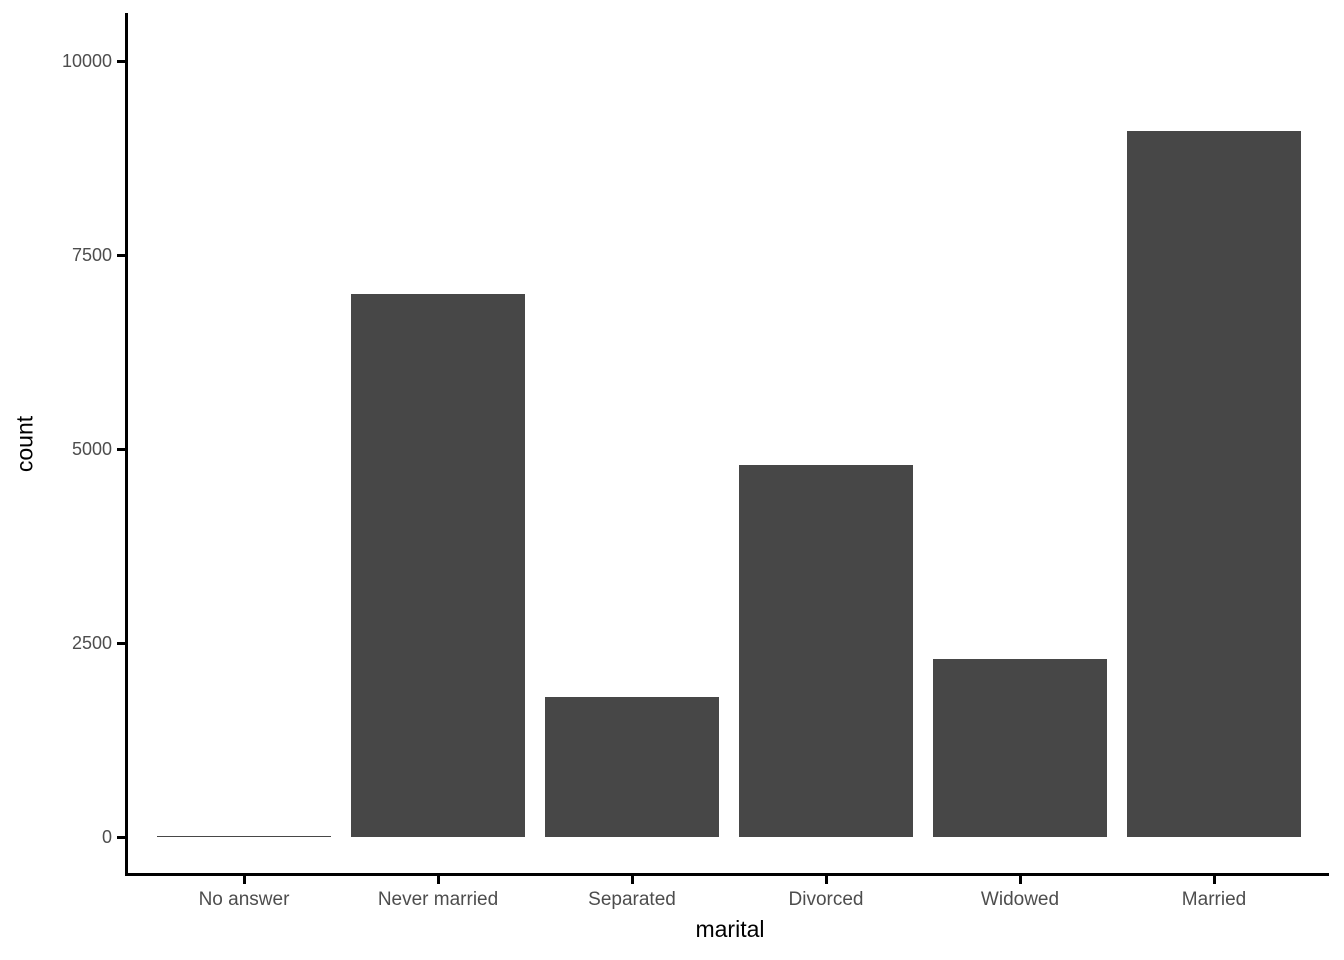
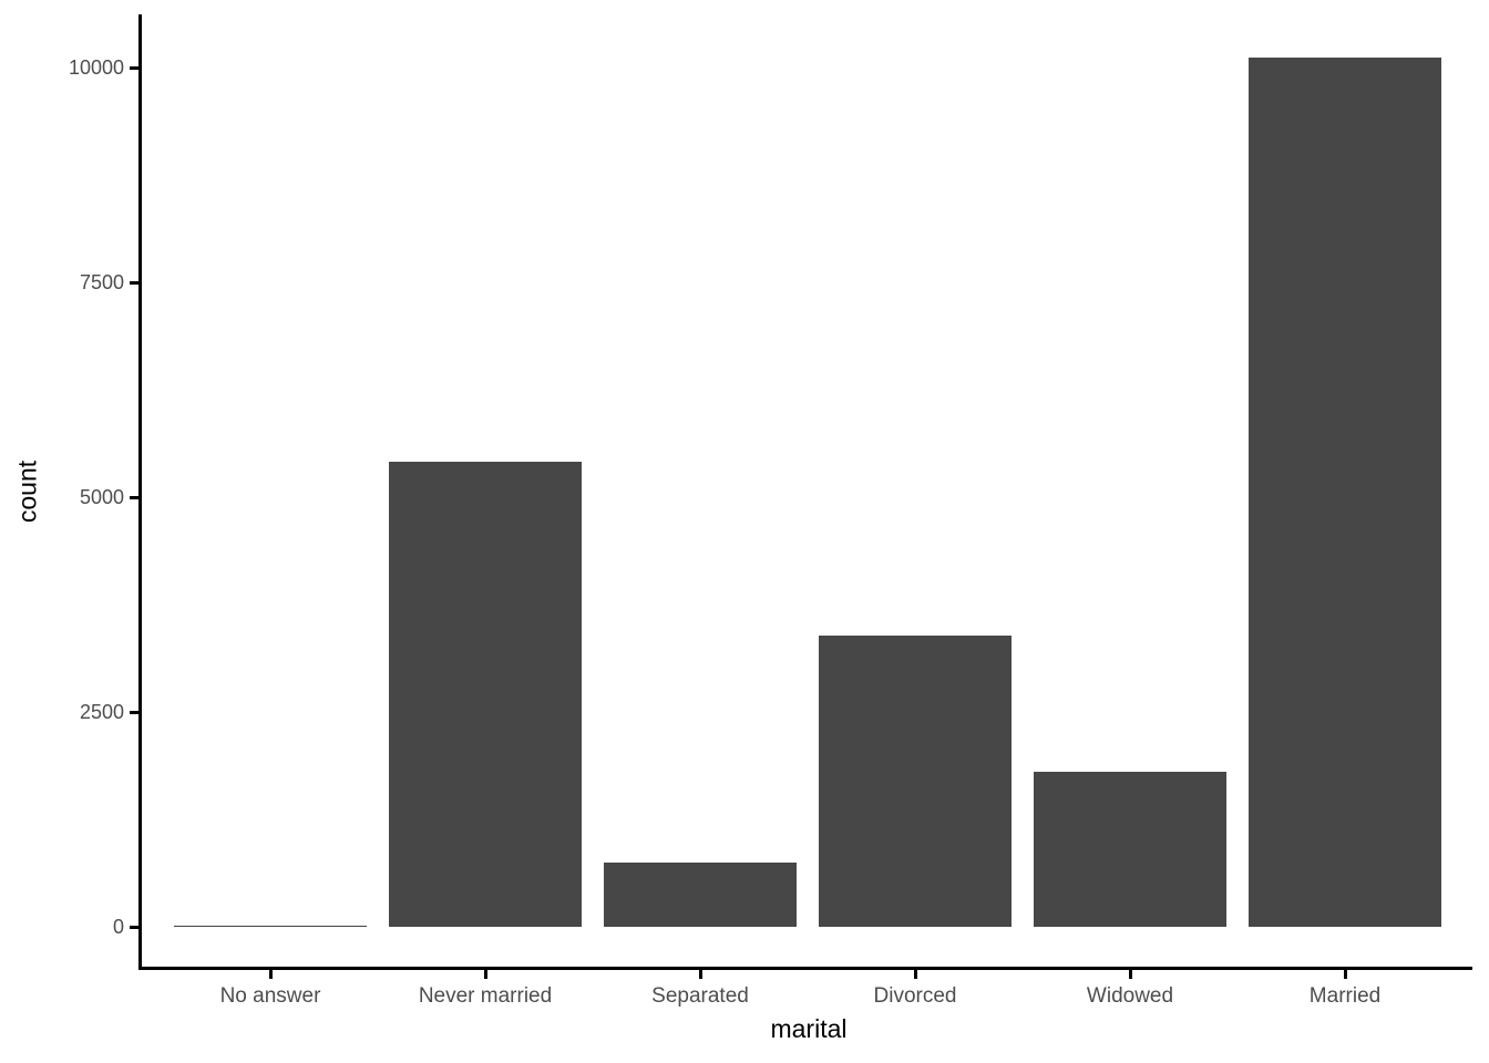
Never married: 7000 -> 5400
Separated: 1800 -> 700
Divorced: 4800 -> 3400
Widowed: 2300 -> 1800
Married: 9100 -> 10100
